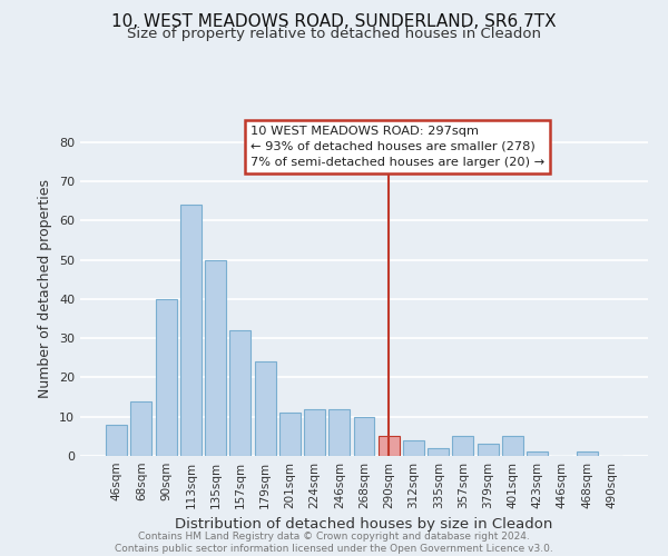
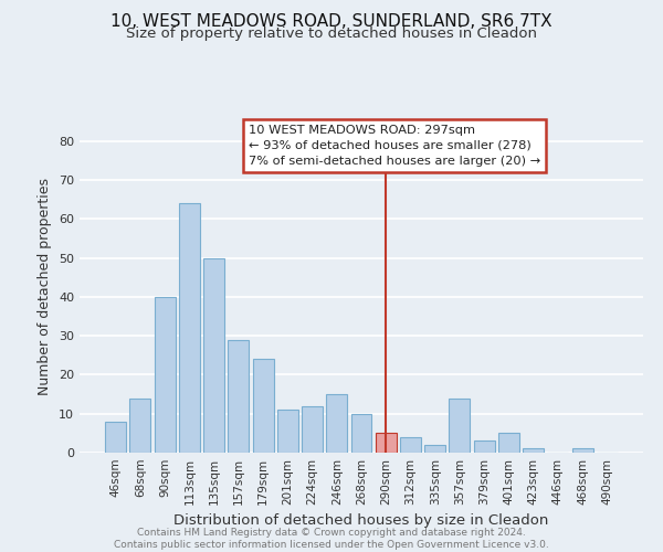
157sqm: 32 -> 29
246sqm: 12 -> 15
357sqm: 5 -> 14
